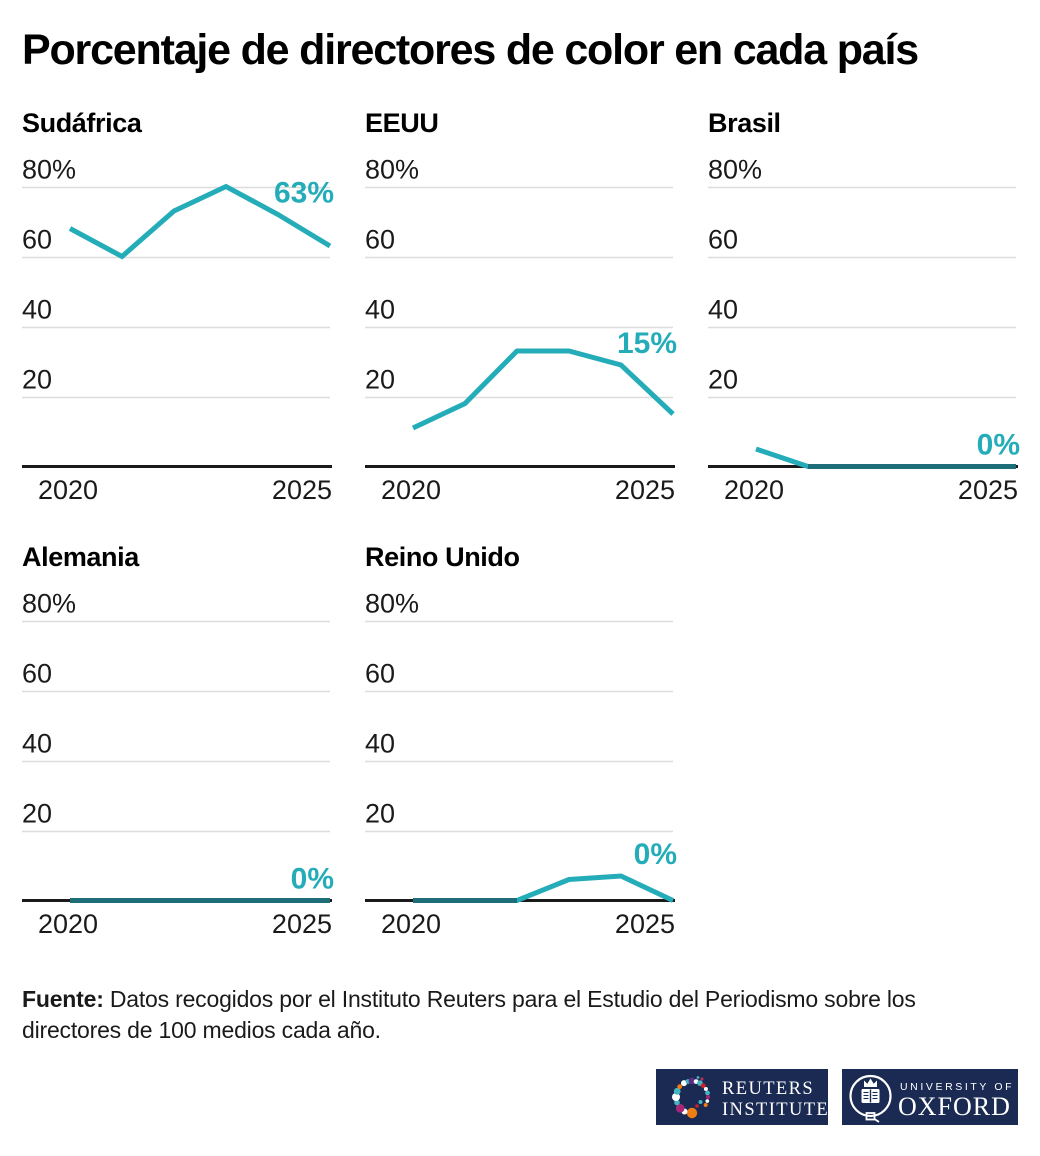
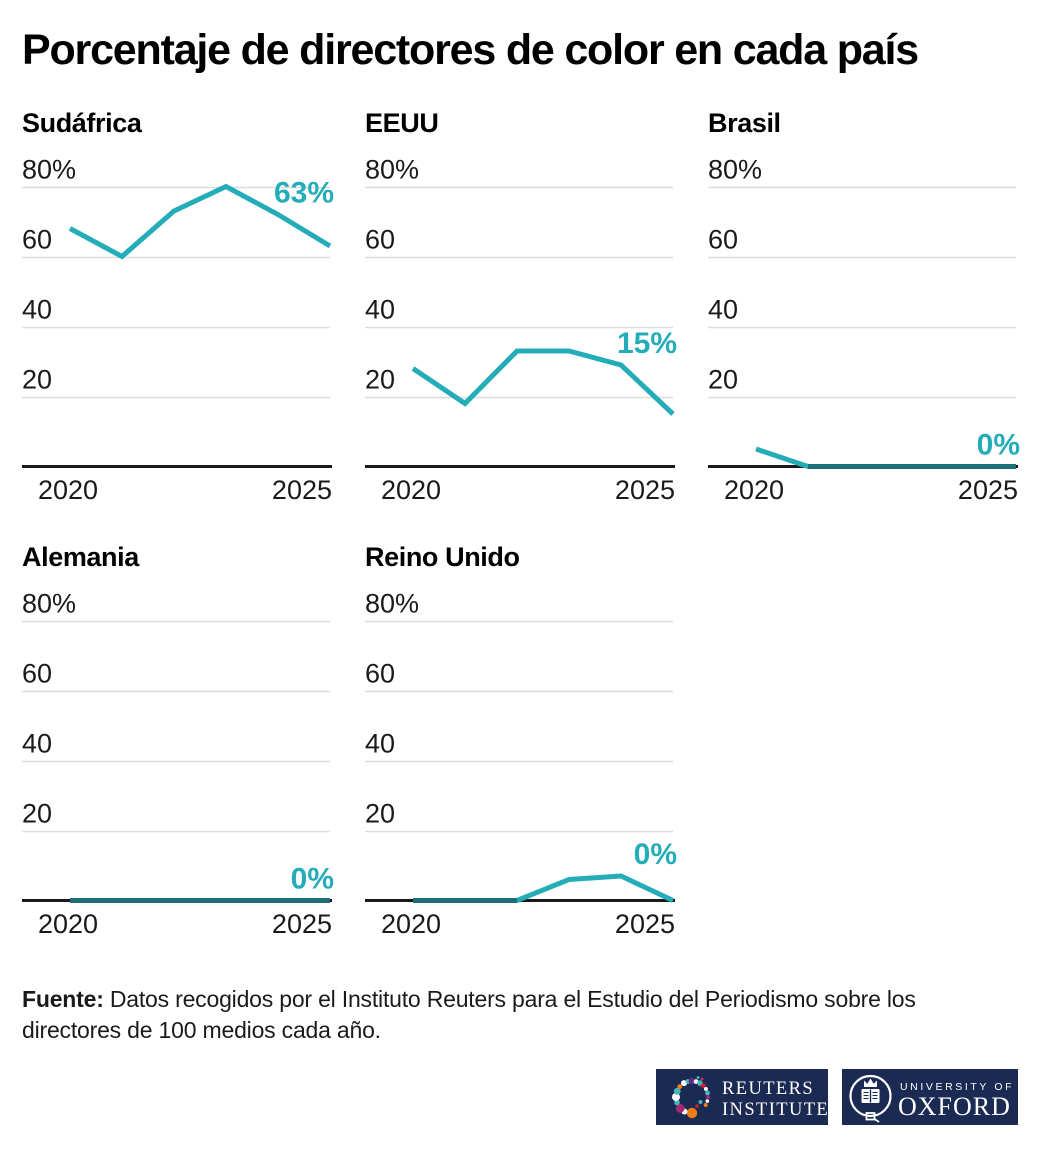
EEUU/2020: 11% -> 28%
